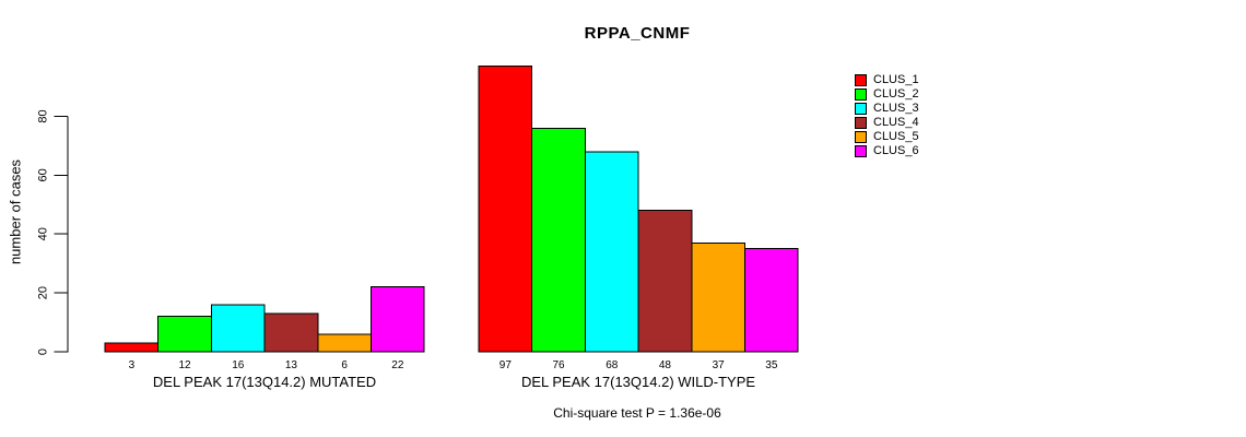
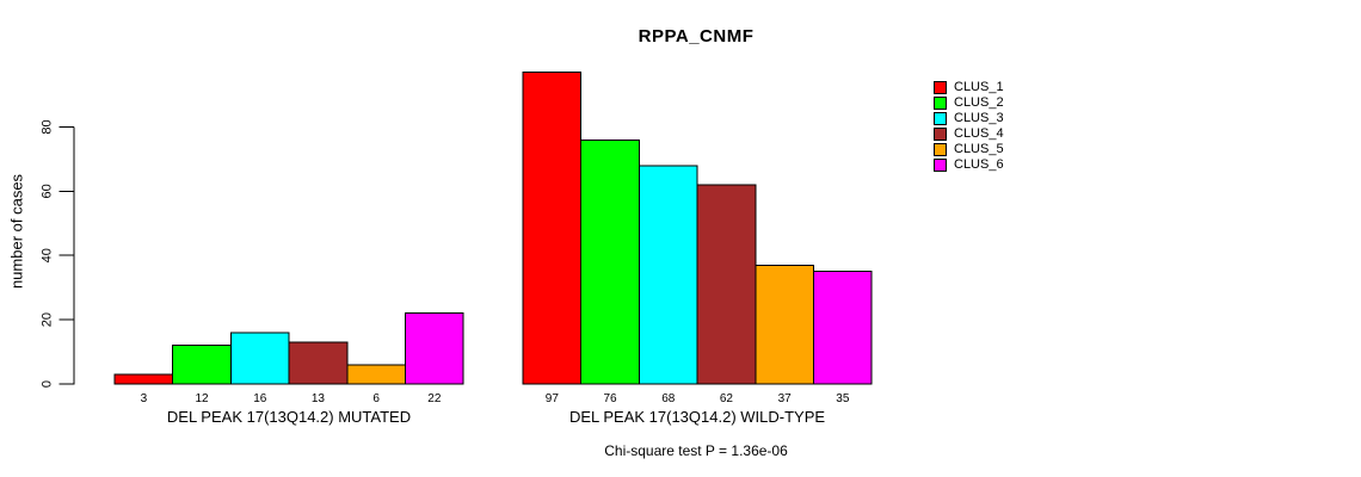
CLUS_4/DEL PEAK 17(13Q14.2) WILD-TYPE: 48 -> 62
